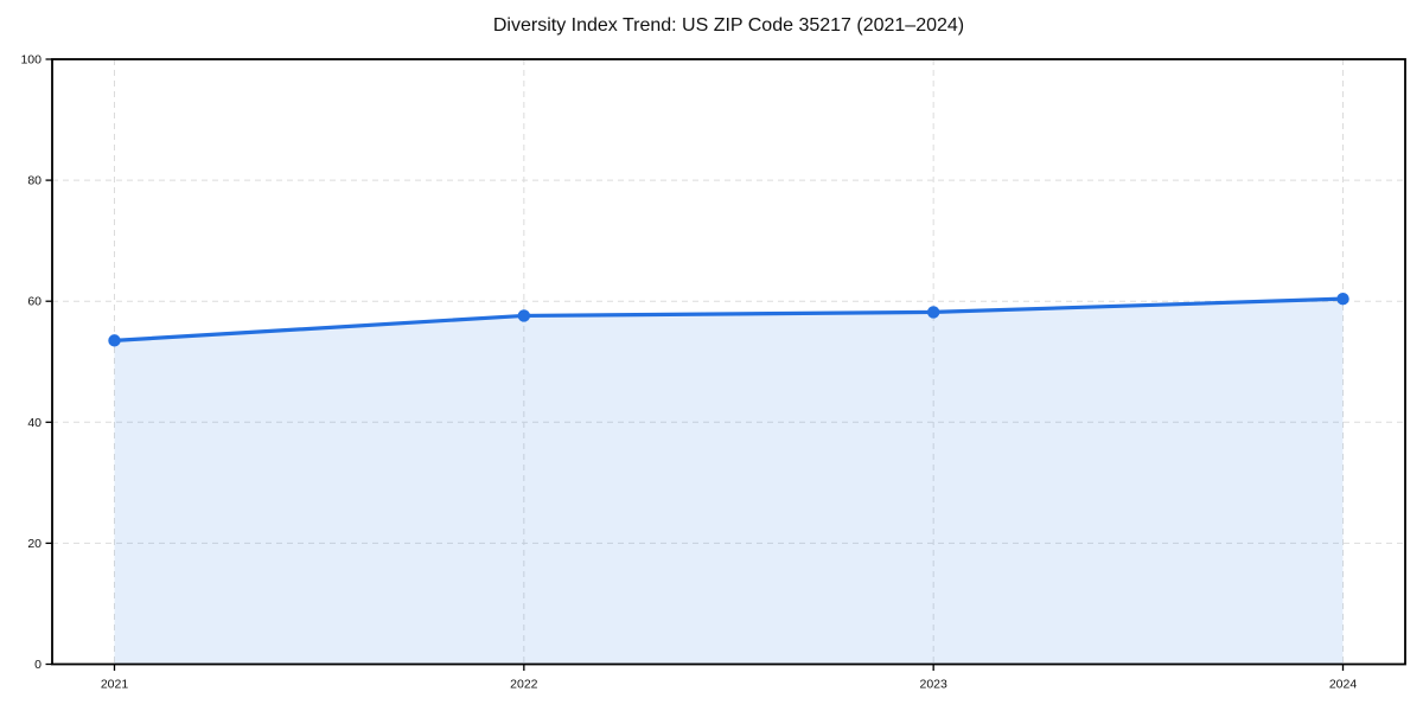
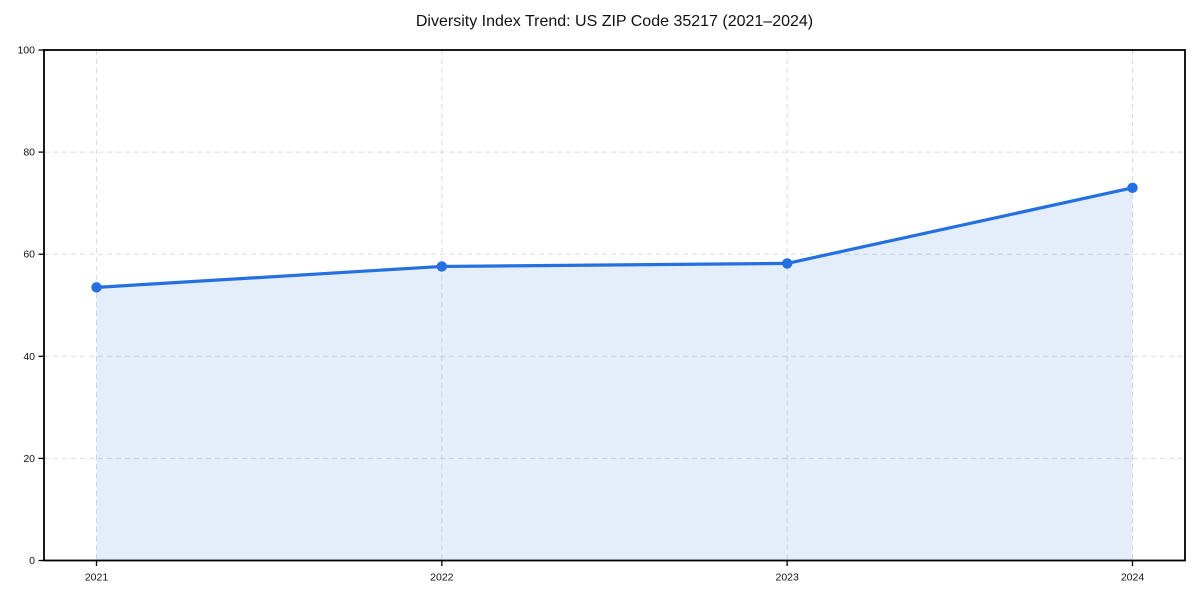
2024: 60 -> 73
